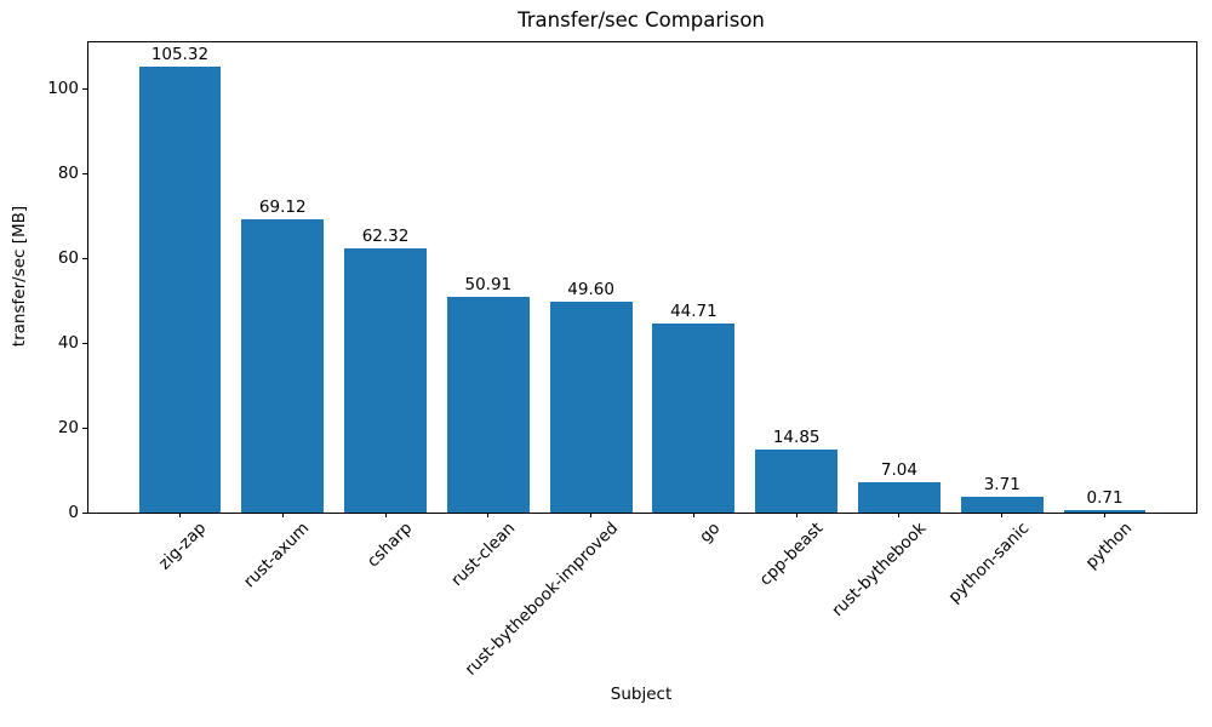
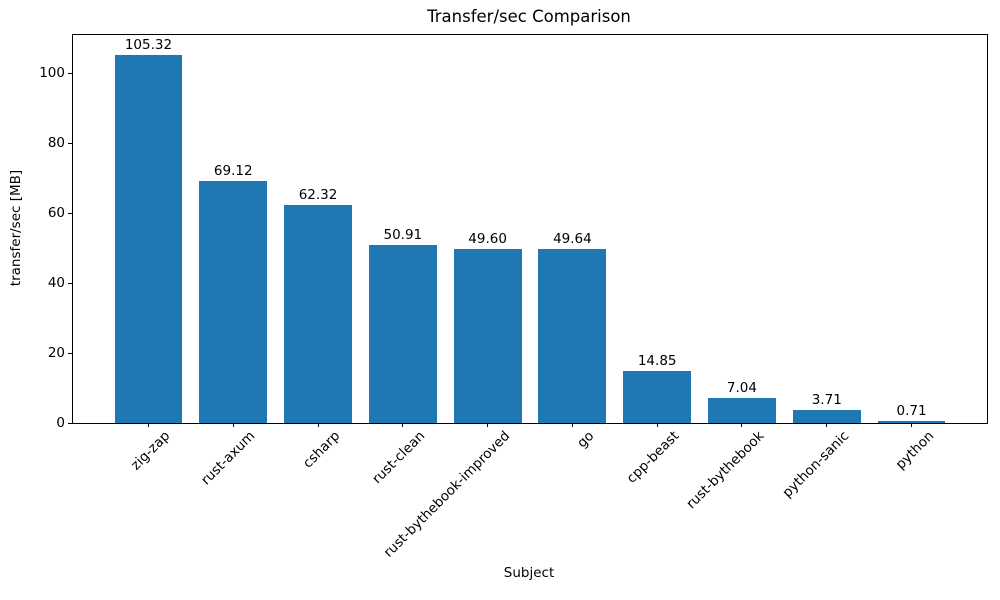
go: 44.71 -> 49.64
